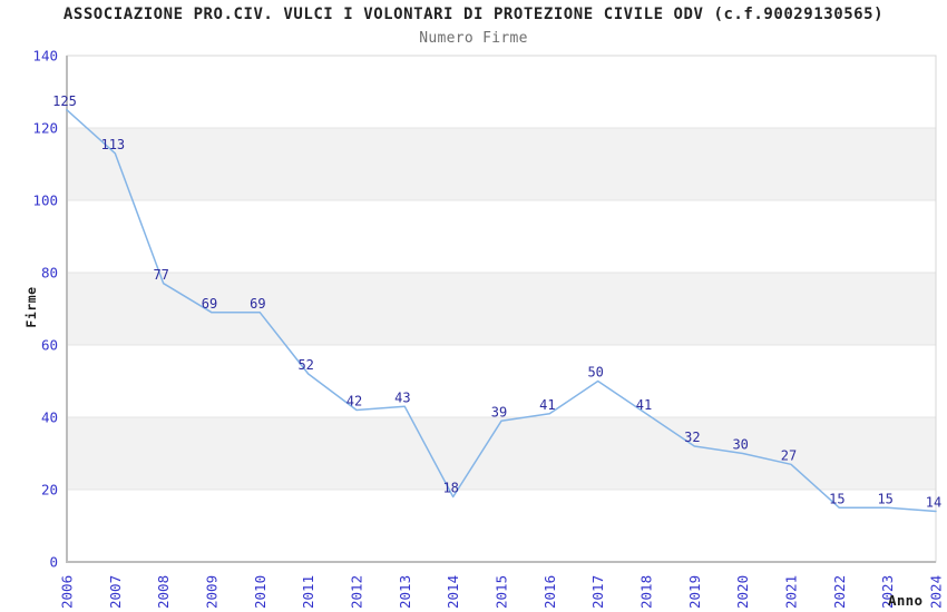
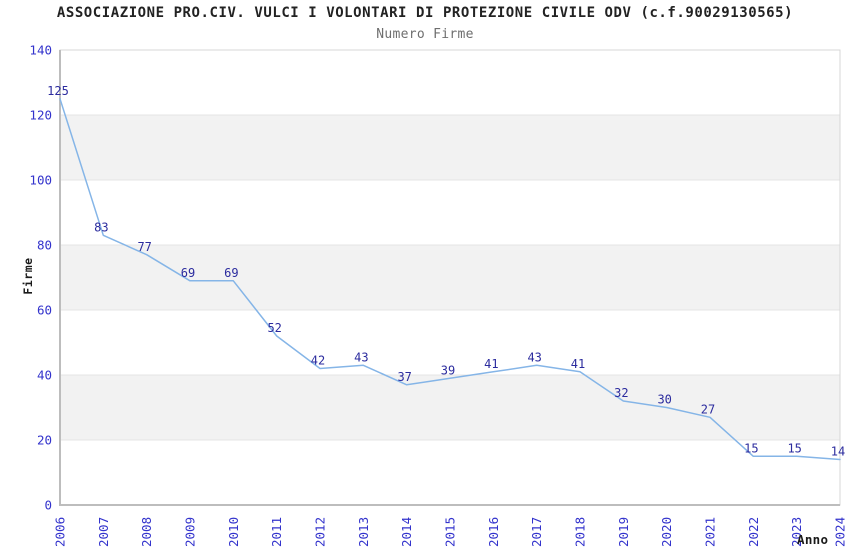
2007: 113 -> 83
2014: 18 -> 37
2017: 50 -> 43
